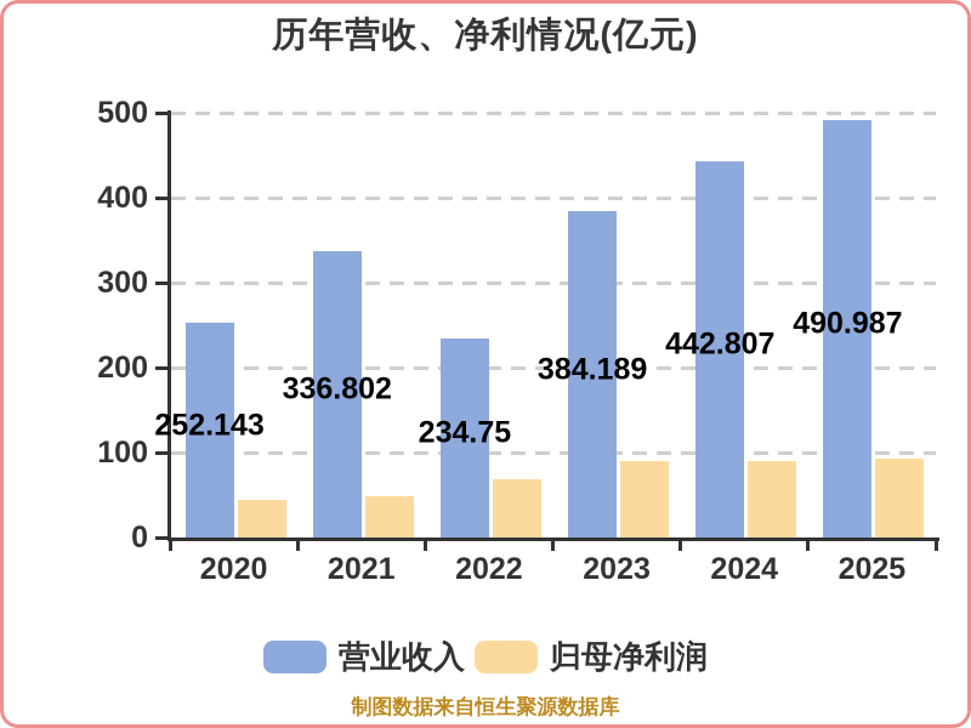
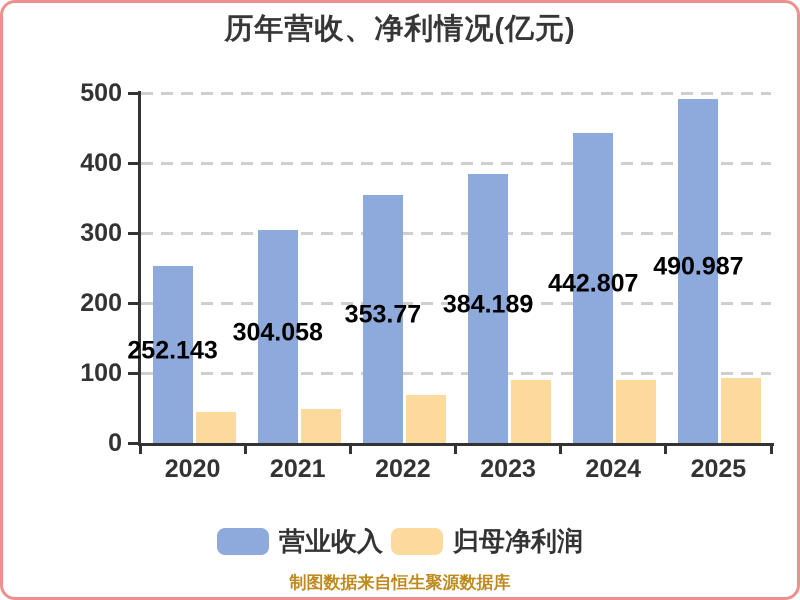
营业收入/2021: 336.802 -> 304.058
营业收入/2022: 234.75 -> 353.77
